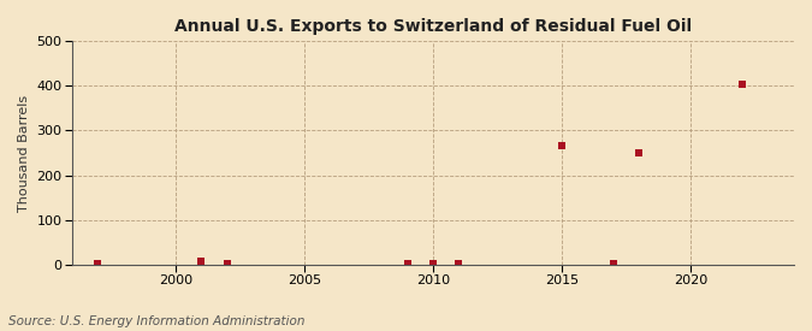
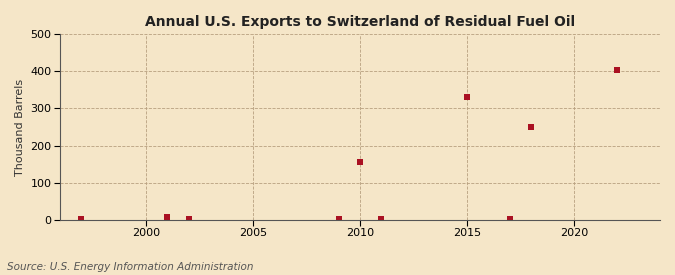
2010: 3 -> 155
2015: 267 -> 330
